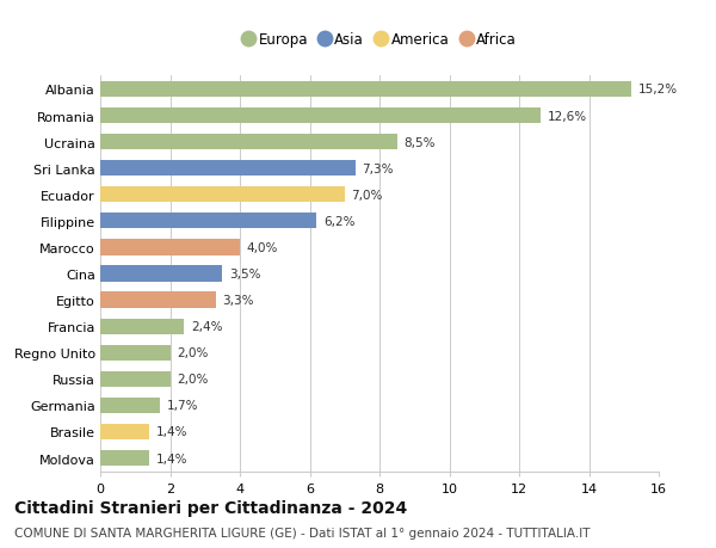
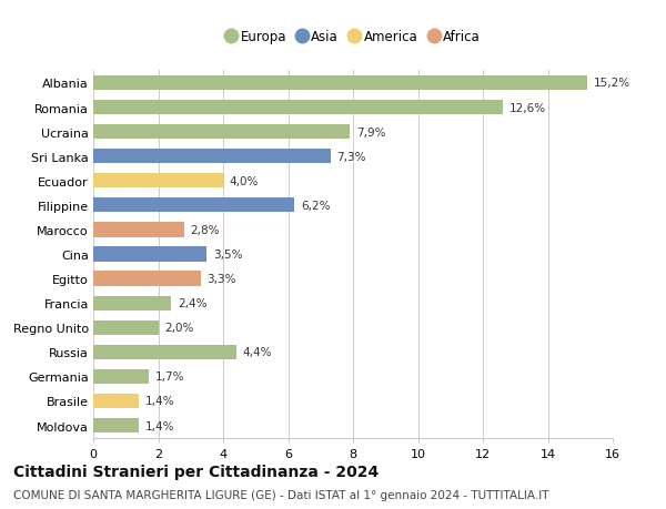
Ucraina: 8,5% -> 7,9%
Ecuador: 7,0% -> 4,0%
Marocco: 4,0% -> 2,8%
Russia: 2,0% -> 4,4%
